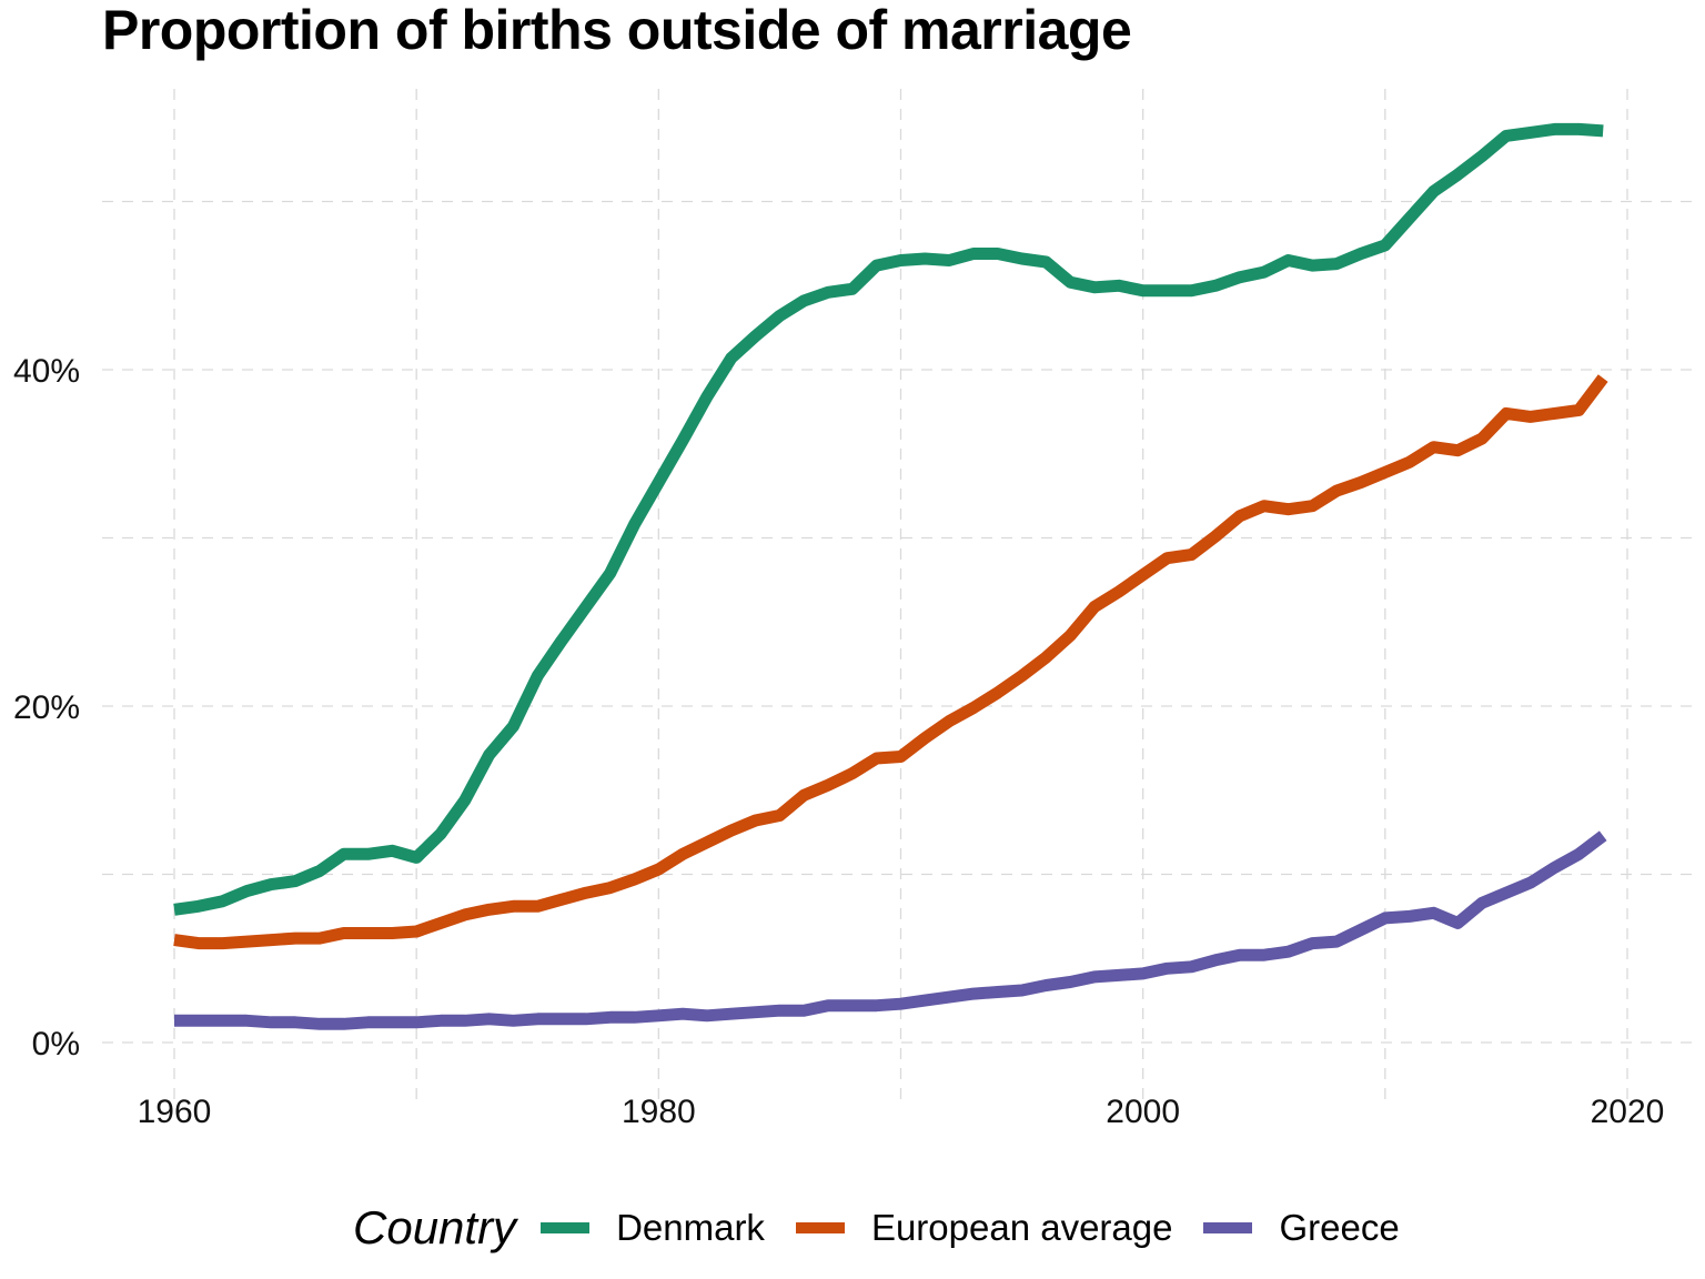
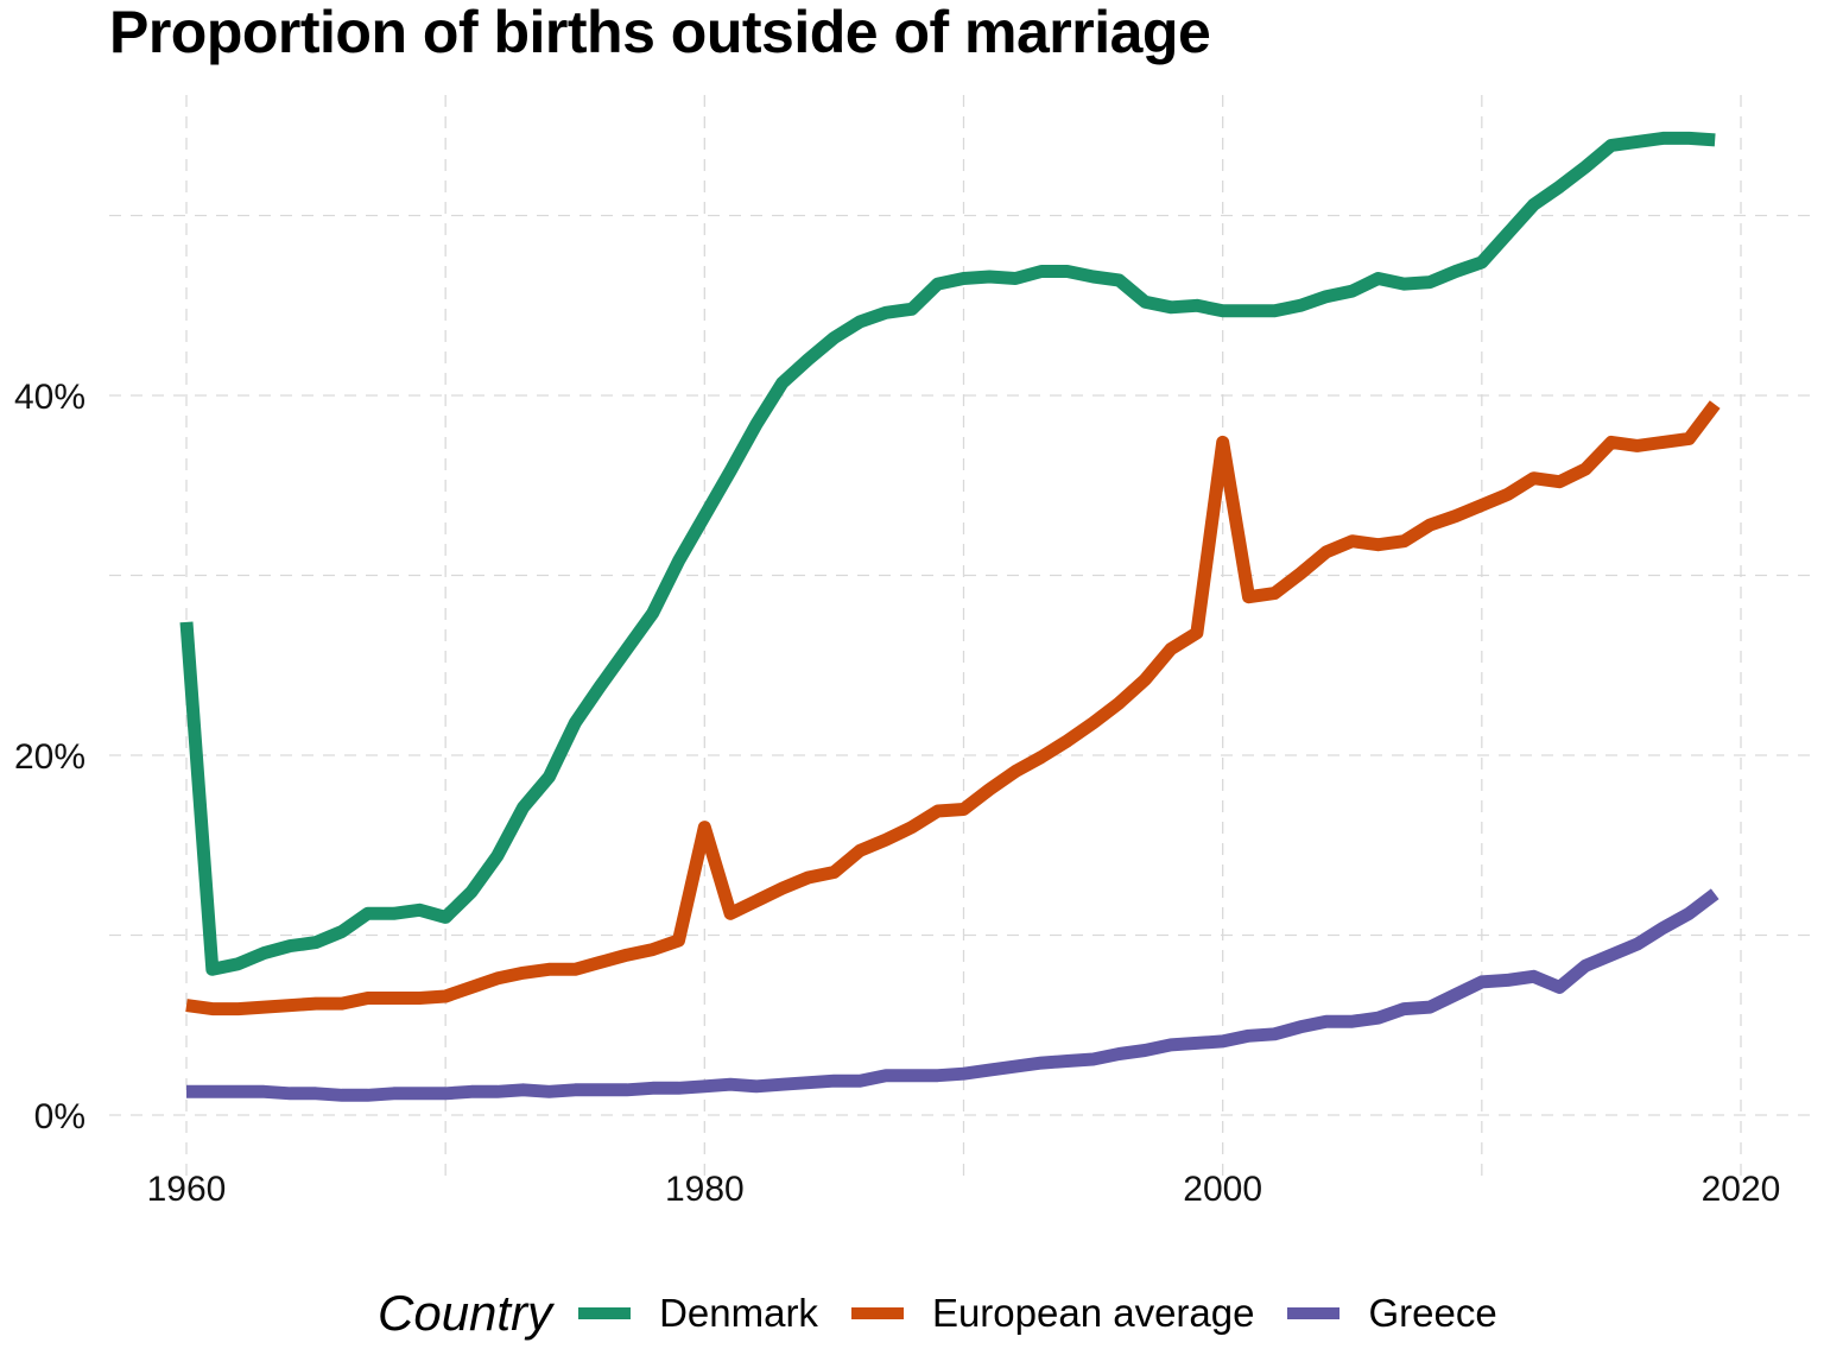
Denmark/1960: 7.9% -> 27.4%
European average/1980: 10.3% -> 16.0%
European average/2000: 27.8% -> 37.4%
